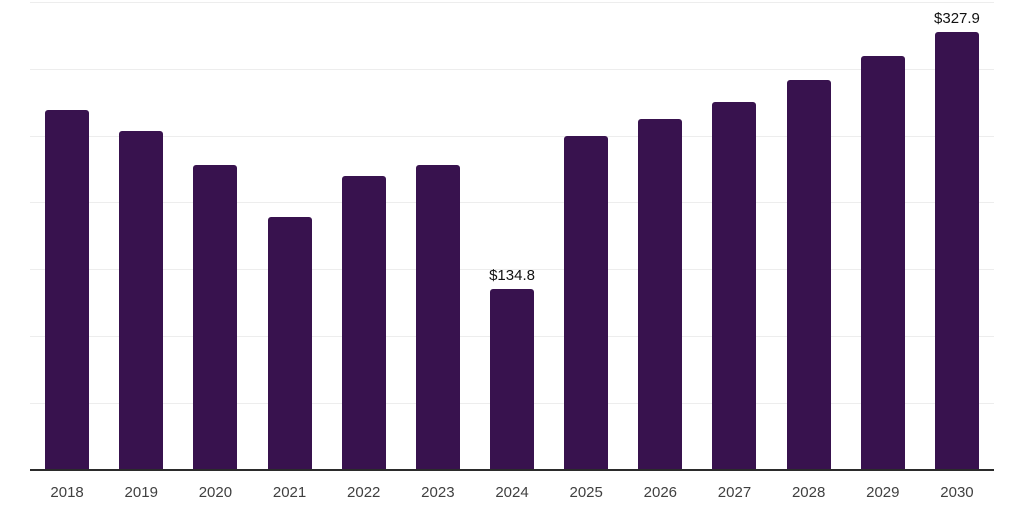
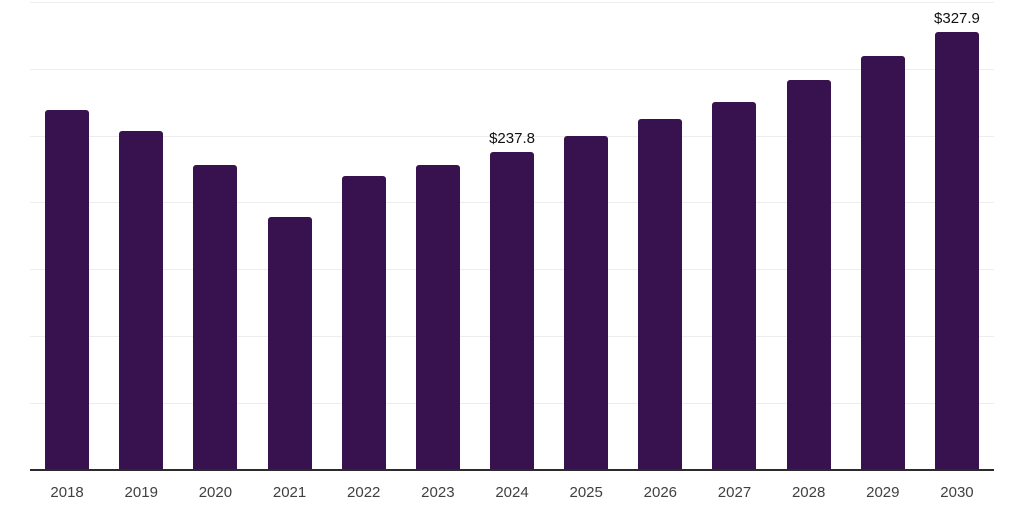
2024: $134.8 -> $237.8
